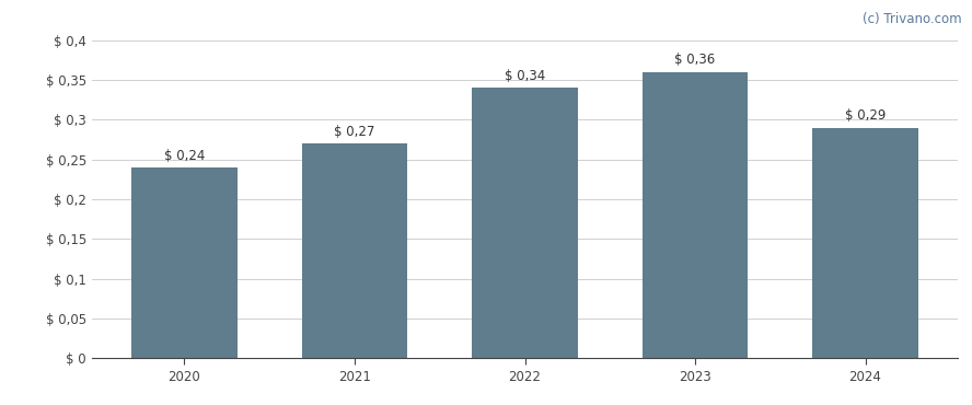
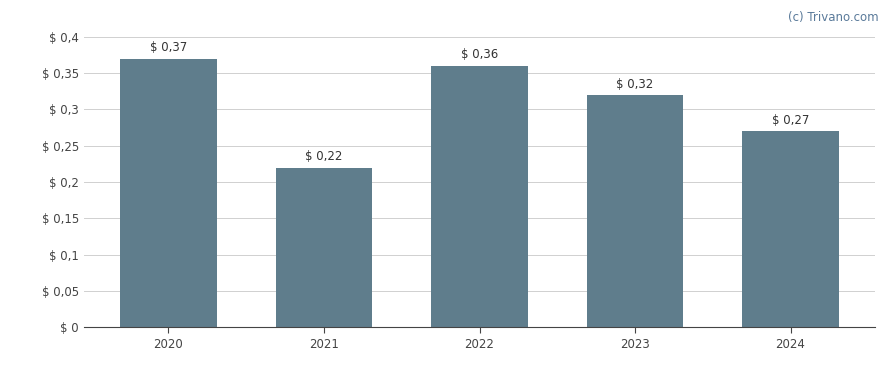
2020: 0,24 -> 0,37
2021: 0,27 -> 0,22
2022: 0,34 -> 0,36
2023: 0,36 -> 0,32
2024: 0,29 -> 0,27
